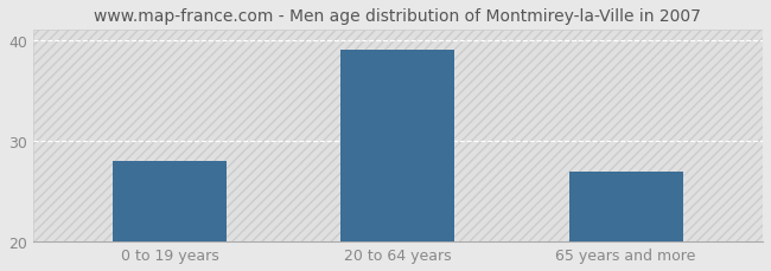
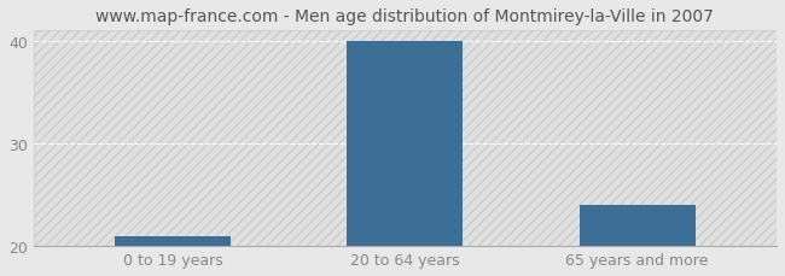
0 to 19 years: 28 -> 21
20 to 64 years: 39 -> 40
65 years and more: 27 -> 24
